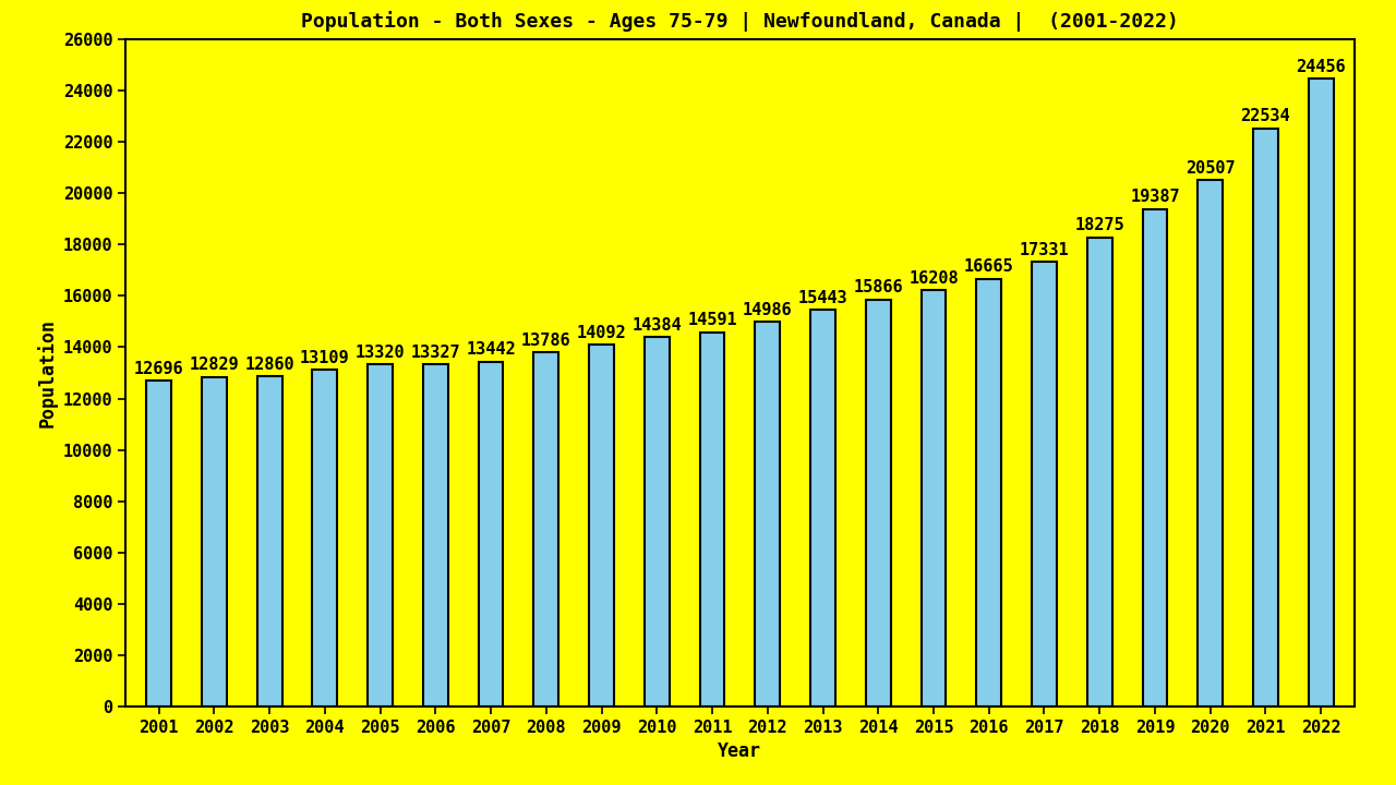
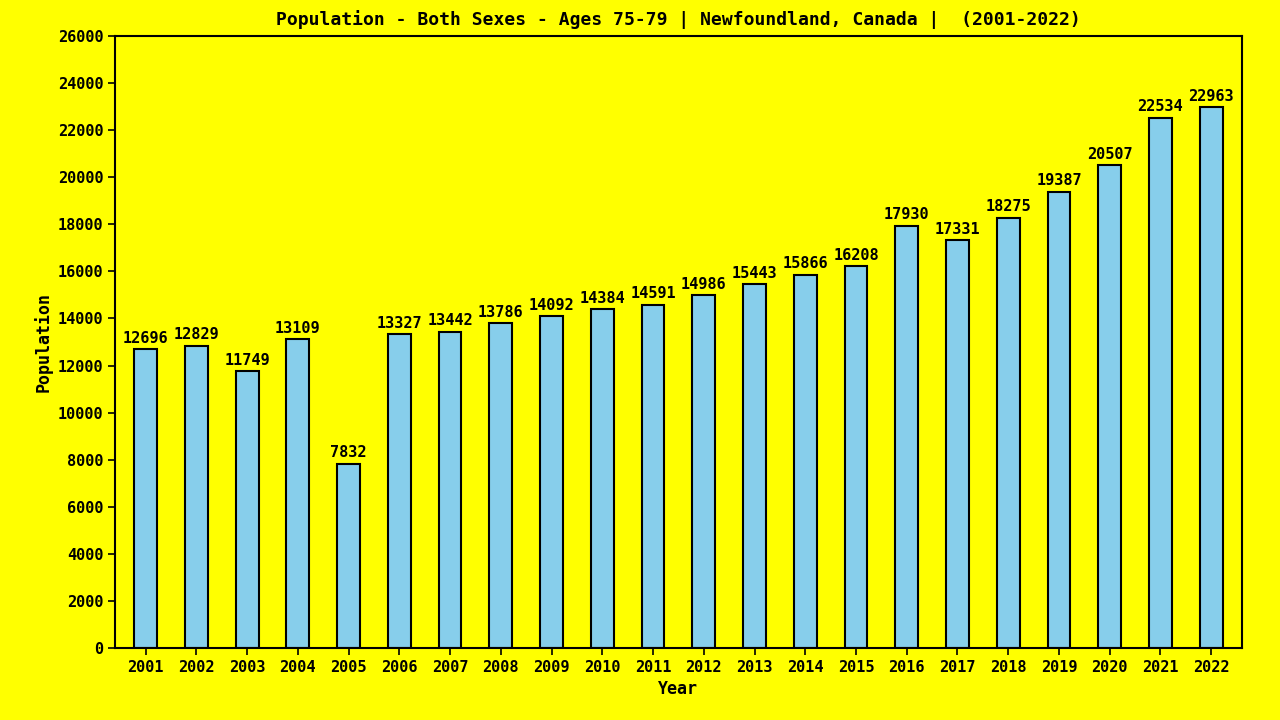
2003: 12860 -> 11749
2005: 13320 -> 7832
2016: 16665 -> 17930
2022: 24456 -> 22963
